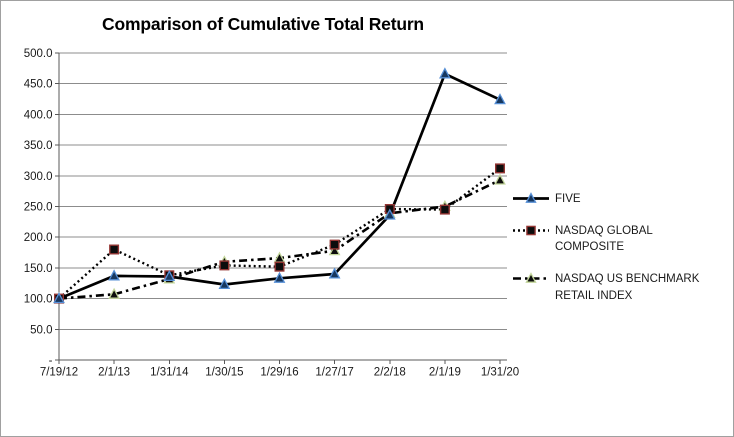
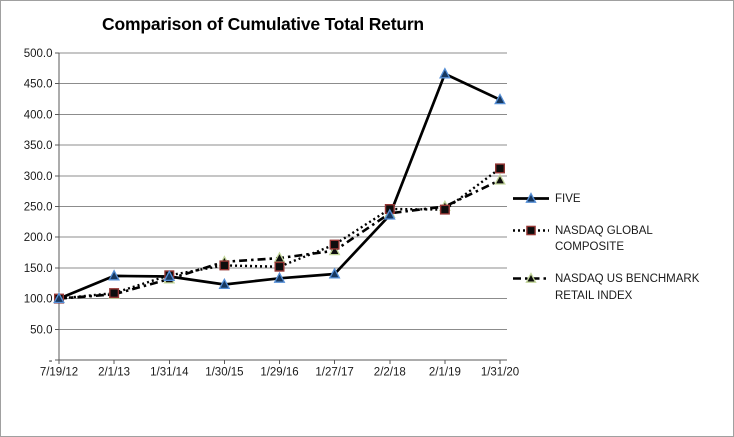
NASDAQ GLOBAL COMPOSITE/2/1/13: 180 -> 110
